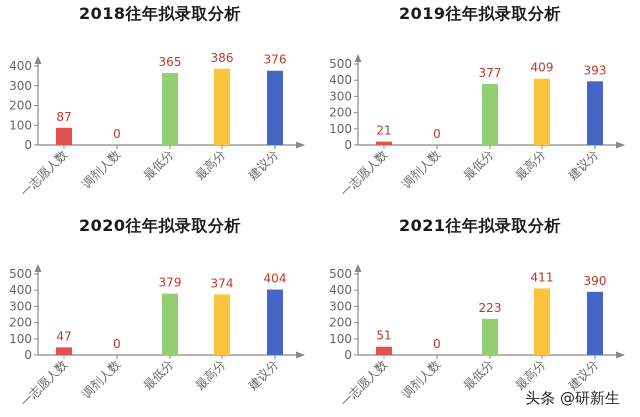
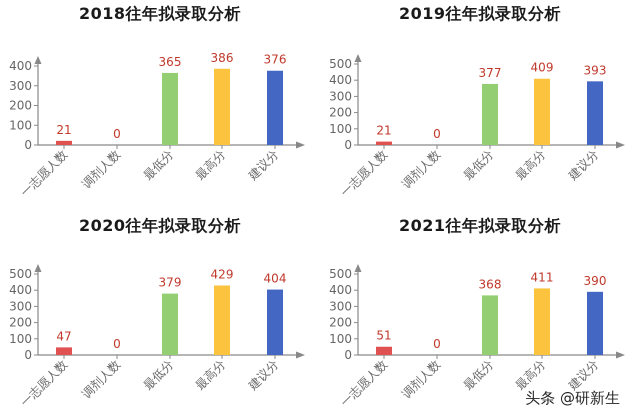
2018往年拟录取分析/一志愿人数: 87 -> 21
2020往年拟录取分析/最高分: 374 -> 429
2021往年拟录取分析/最低分: 223 -> 368
